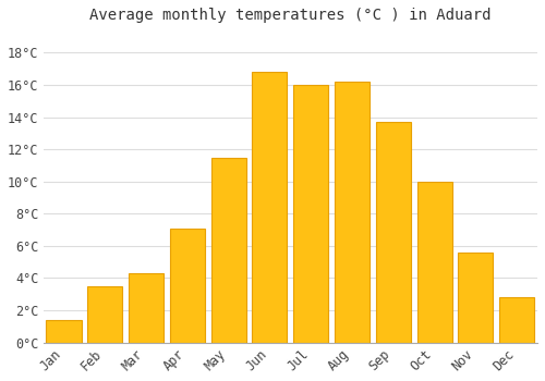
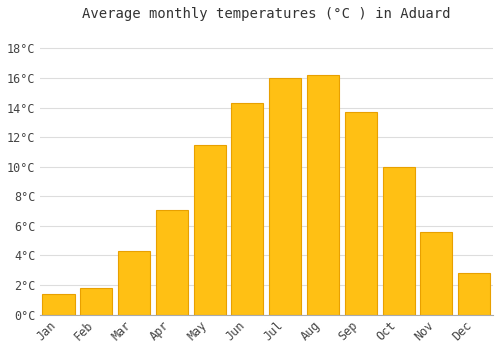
Feb: 3.5°C -> 1.8°C
Jun: 16.8°C -> 14.3°C
